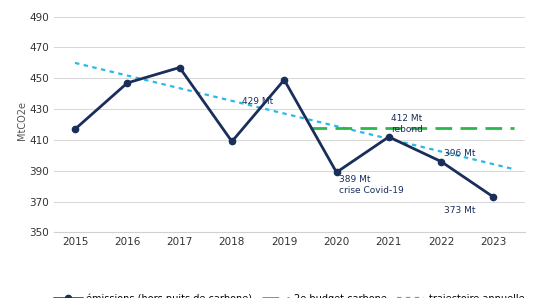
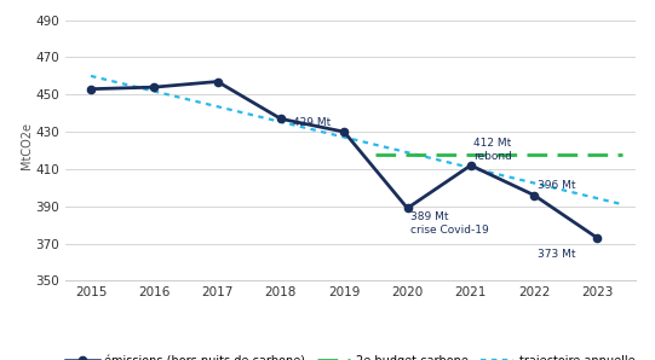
2015: 417 -> 453
2016: 447 -> 454
2018: 409 -> 437
2019: 449 -> 430
